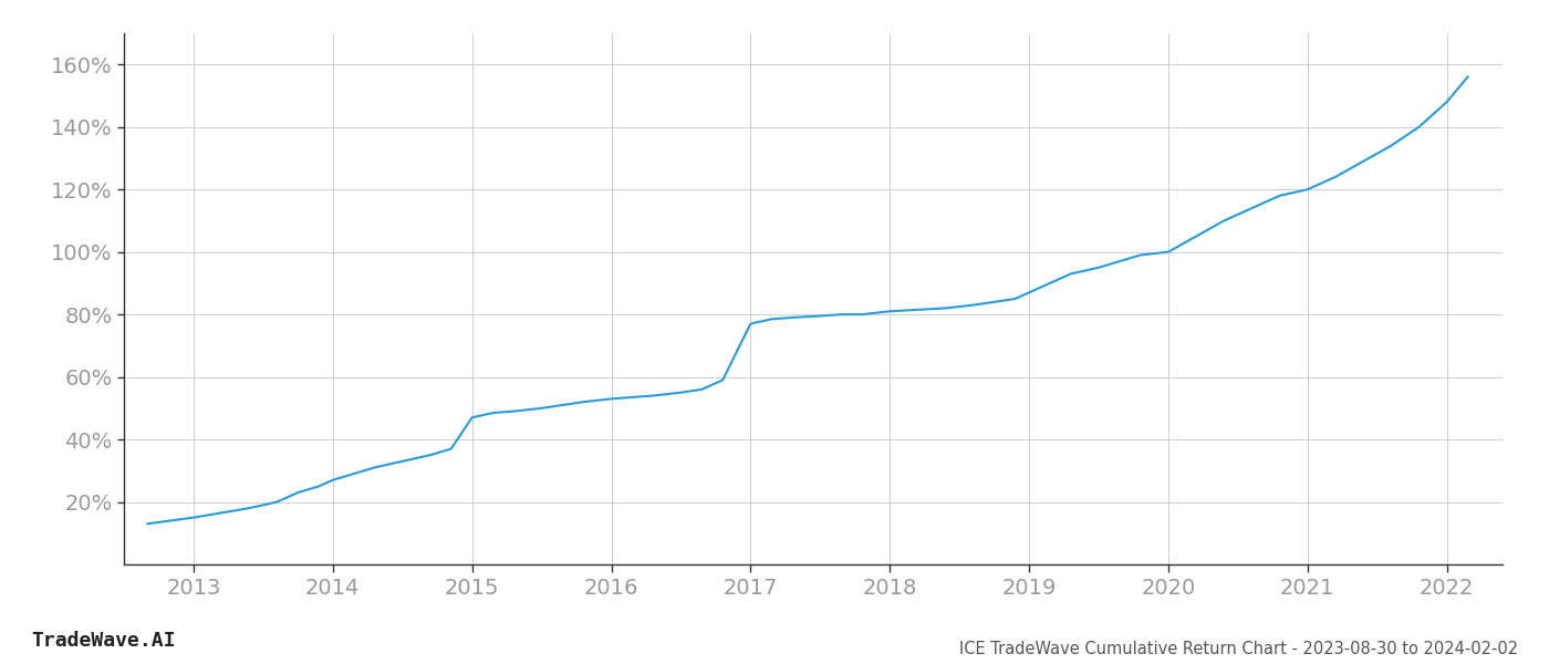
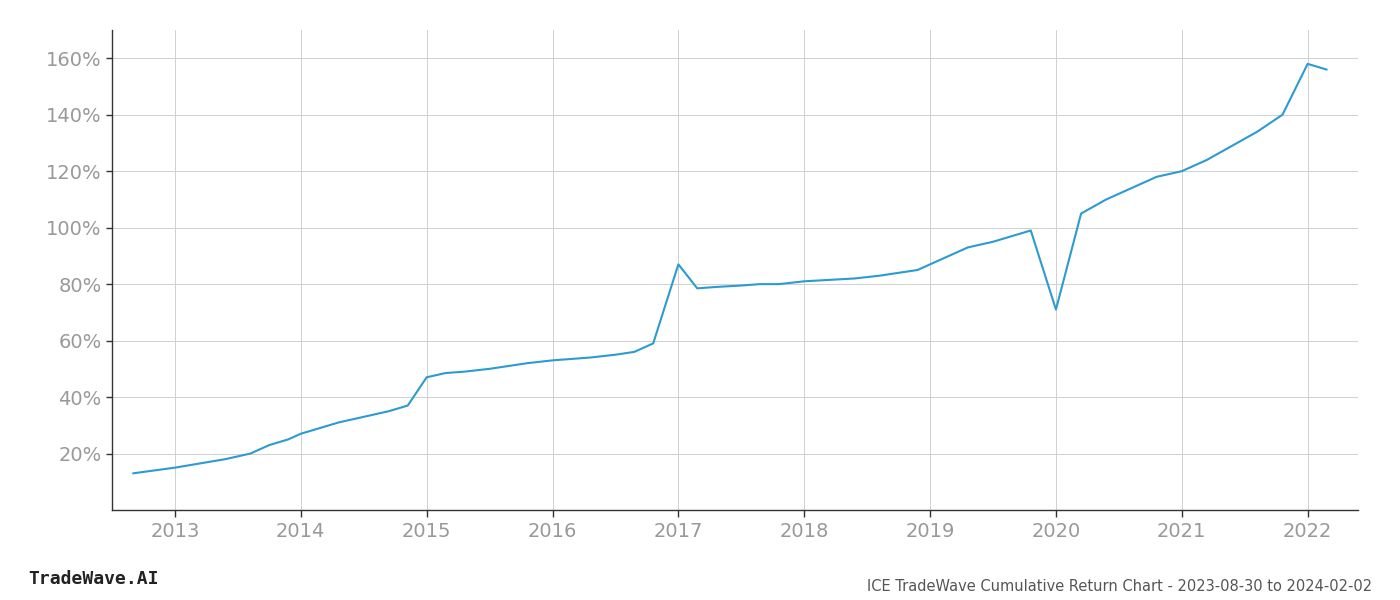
2017: 77.0% -> 87.0%
2020: 100.0% -> 71.0%
2022: 148.0% -> 158.0%
